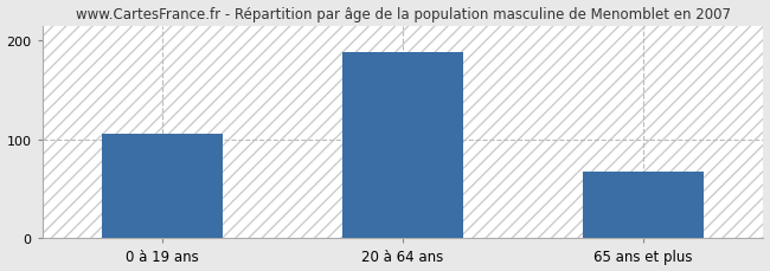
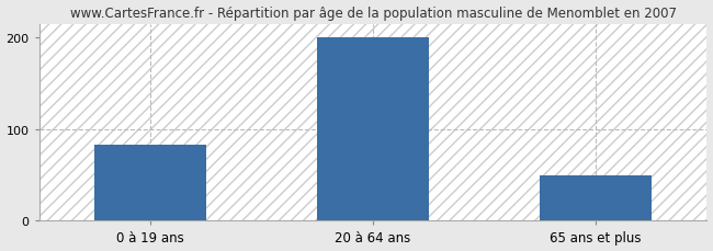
0 à 19 ans: 106 -> 83
20 à 64 ans: 188 -> 200
65 ans et plus: 68 -> 50
